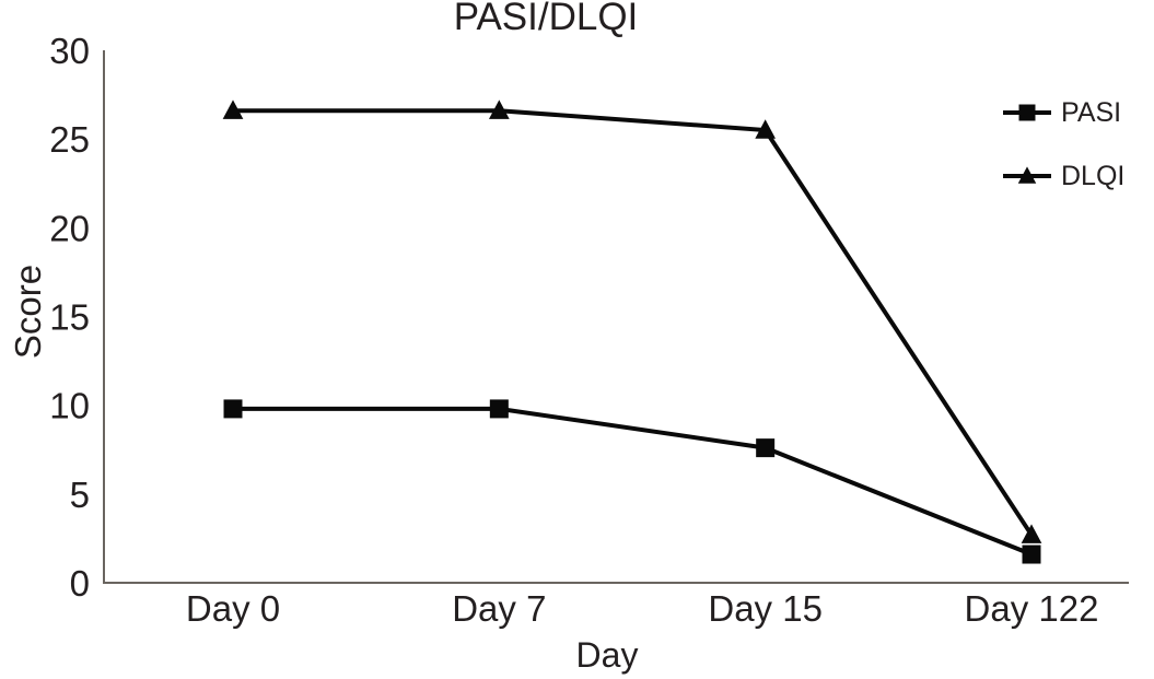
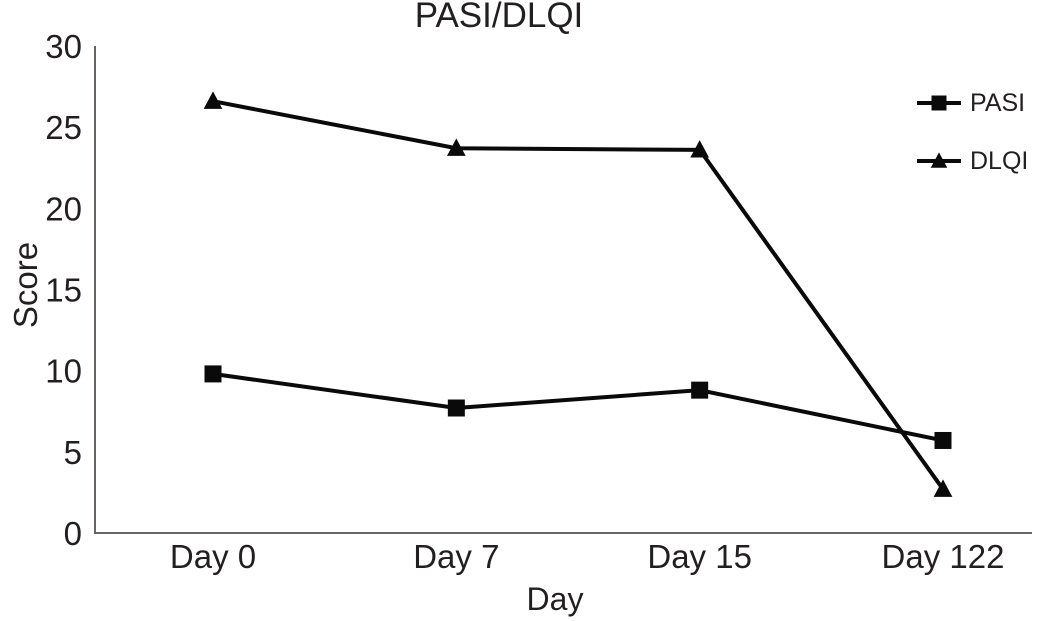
PASI/Day 7: 9.8 -> 7.7
DLQI/Day 7: 26.6 -> 23.7
PASI/Day 15: 7.6 -> 8.8
DLQI/Day 15: 25.5 -> 23.6
PASI/Day 122: 1.6 -> 5.7
